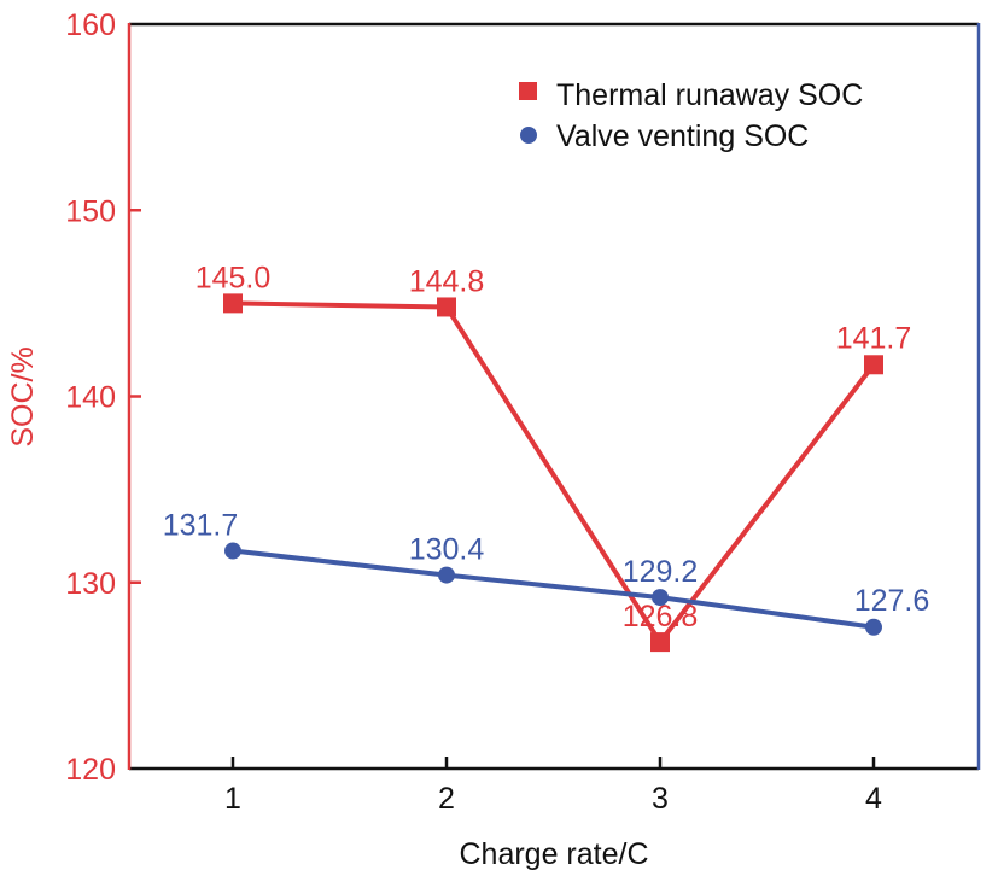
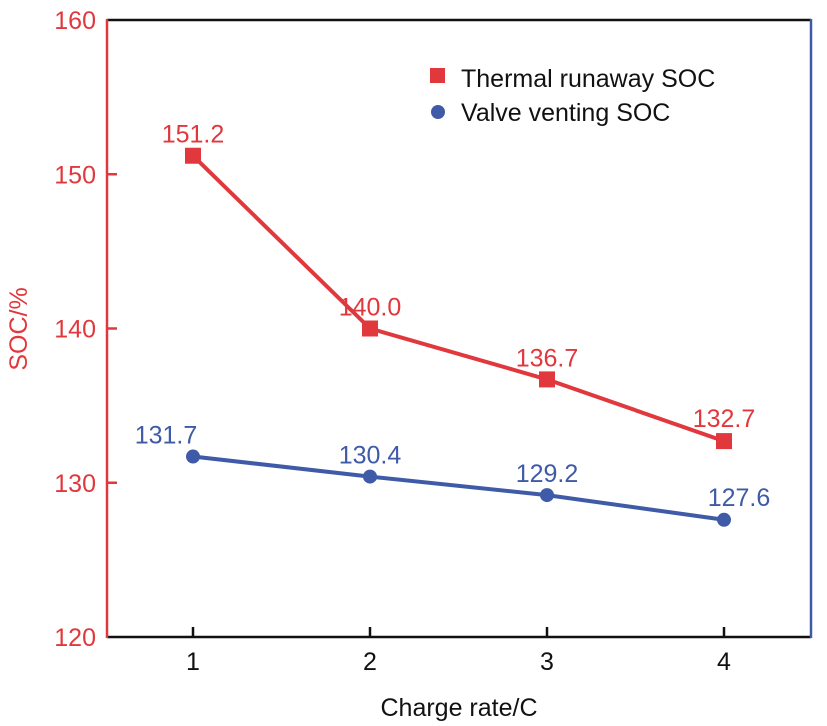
Thermal runaway SOC/1: 145.0 -> 151.2
Thermal runaway SOC/2: 144.8 -> 140.0
Thermal runaway SOC/3: 126.8 -> 136.7
Thermal runaway SOC/4: 141.7 -> 132.7
